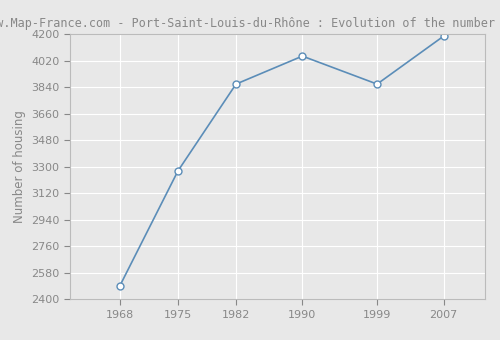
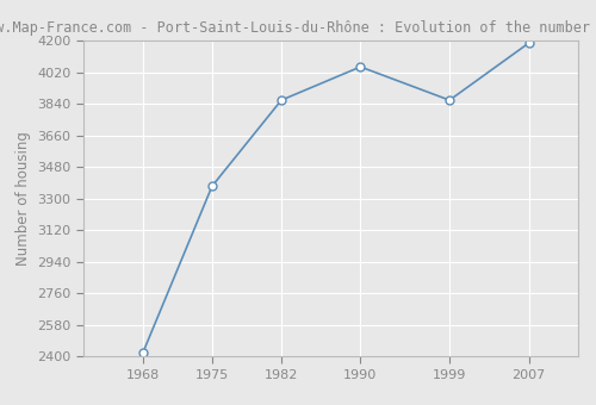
1968: 2490 -> 2420
1975: 3270 -> 3370
